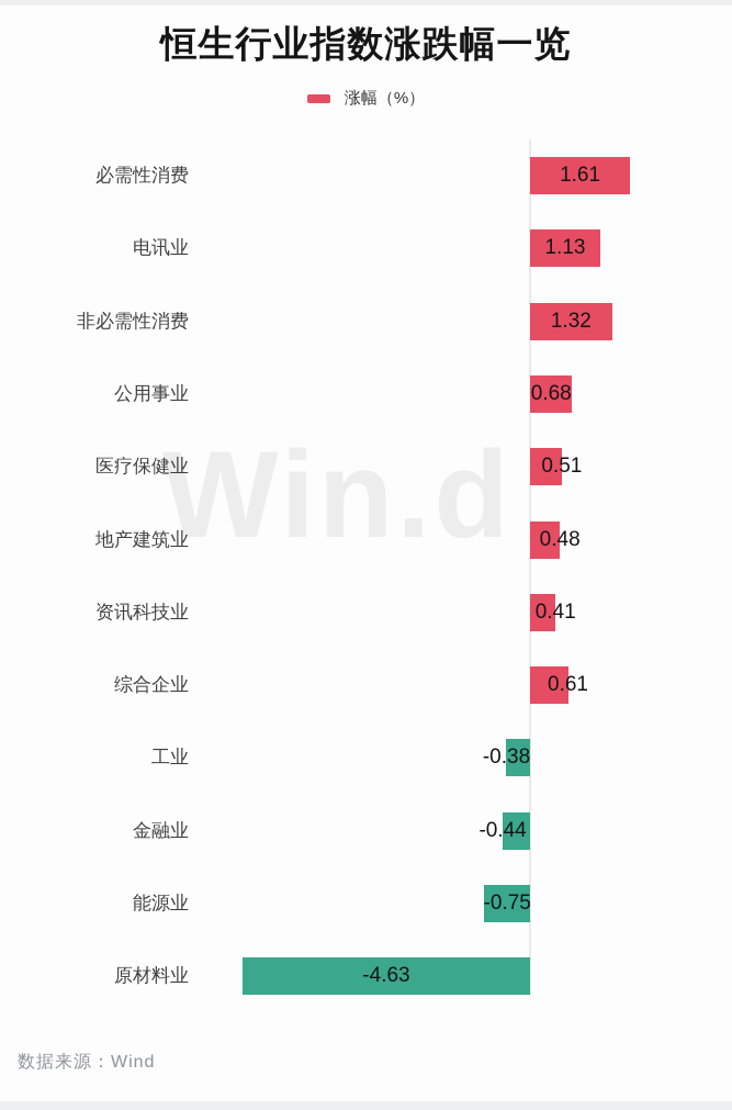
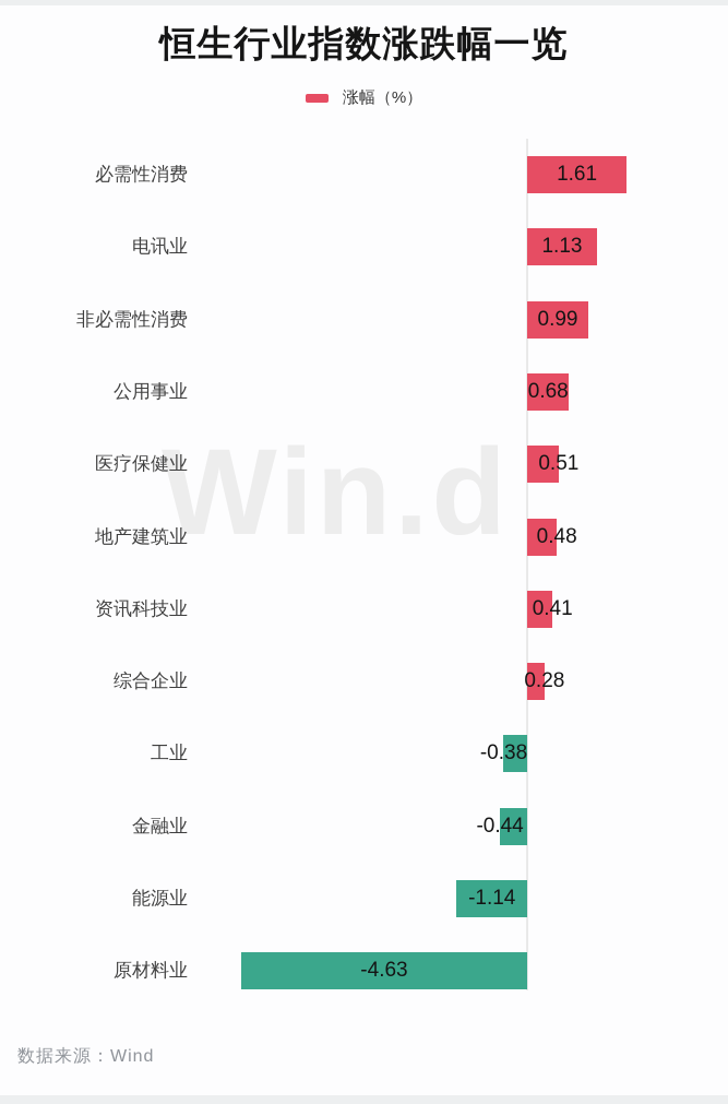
非必需性消费: 1.32 -> 0.99
综合企业: 0.61 -> 0.28
能源业: -0.75 -> -1.14
